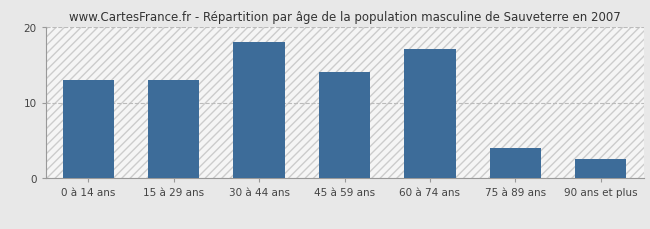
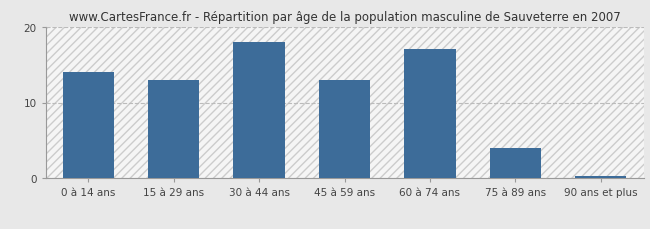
0 à 14 ans: 13.0 -> 14.0
45 à 59 ans: 14.0 -> 13.0
90 ans et plus: 2.6 -> 0.3
